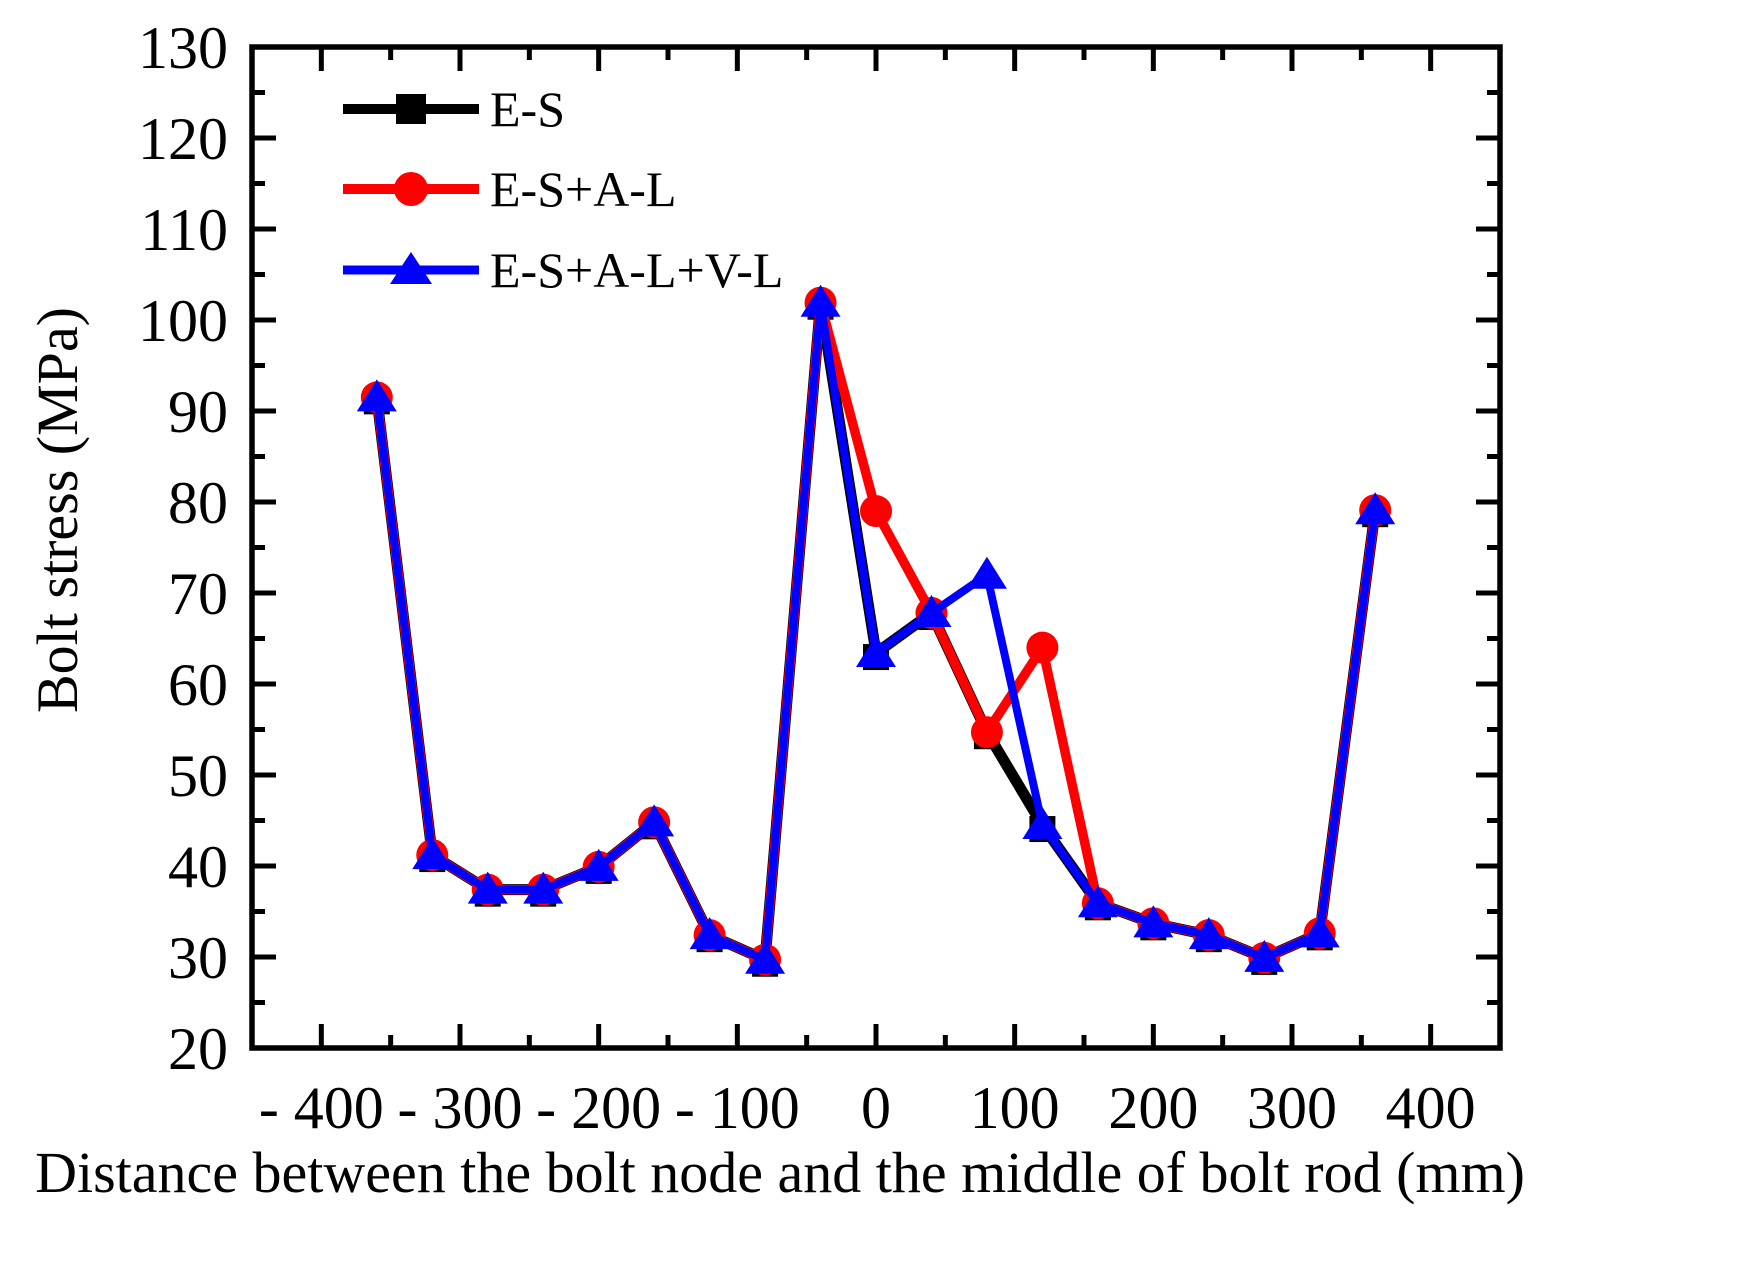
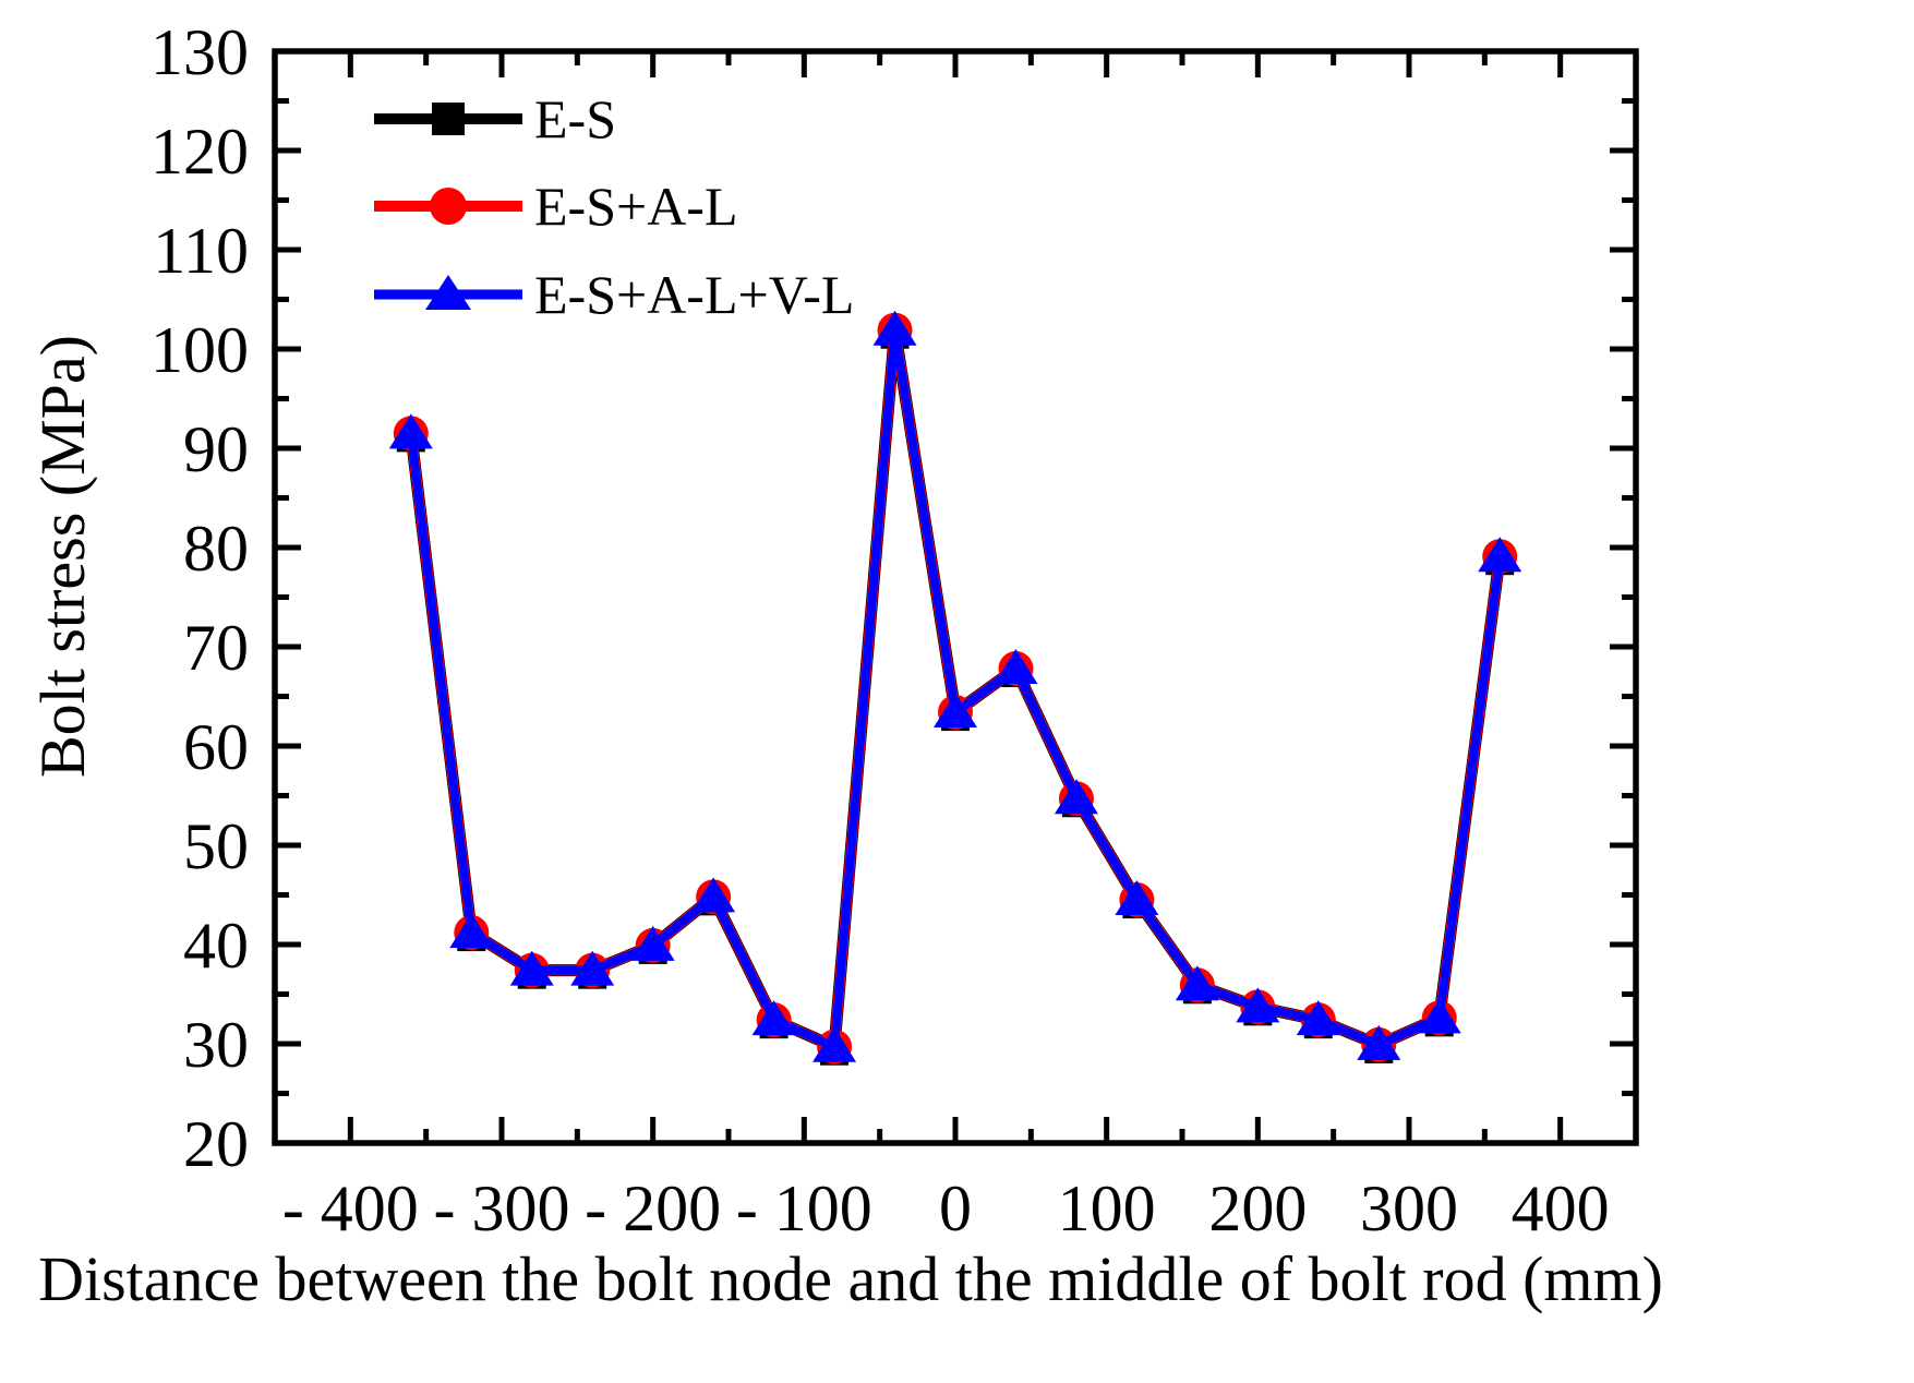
E-S+A-L/0: 79 -> 63
E-S+A-L+V-L/80: 72 -> 55
E-S+A-L/120: 64 -> 44
